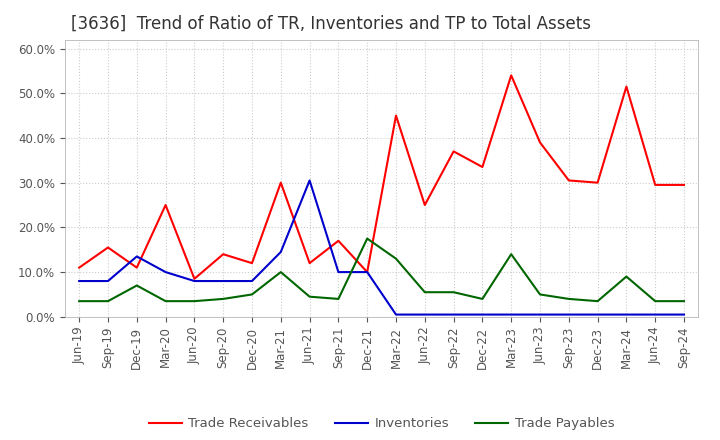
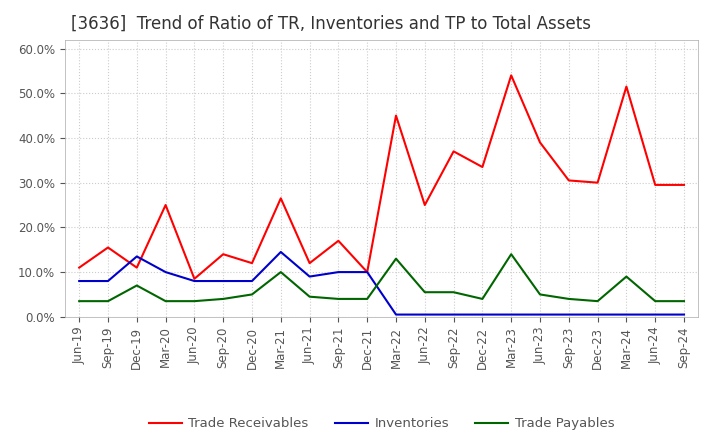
Trade Receivables/Mar-21: 30.0% -> 26.5%
Inventories/Jun-21: 30.5% -> 9.0%
Trade Payables/Dec-21: 17.5% -> 4.0%
